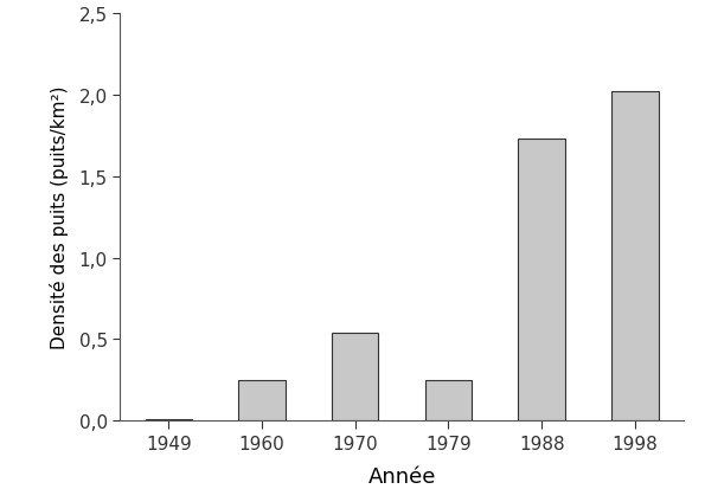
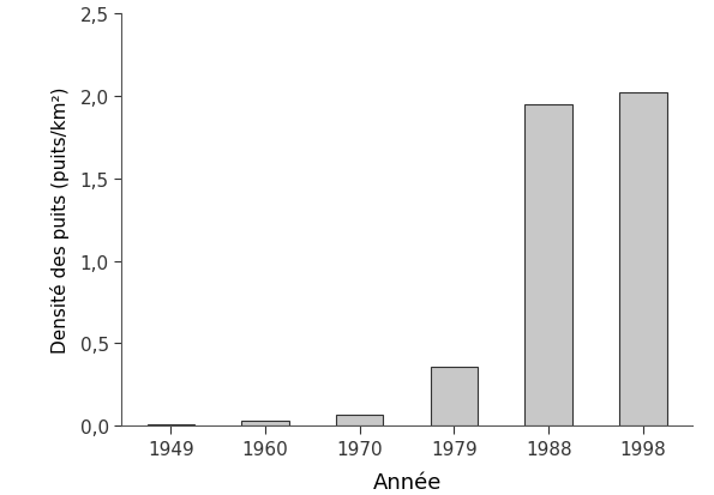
1960: 0,25 -> 0,03
1970: 0,54 -> 0,07
1979: 0,25 -> 0,35
1988: 1,73 -> 1,95
